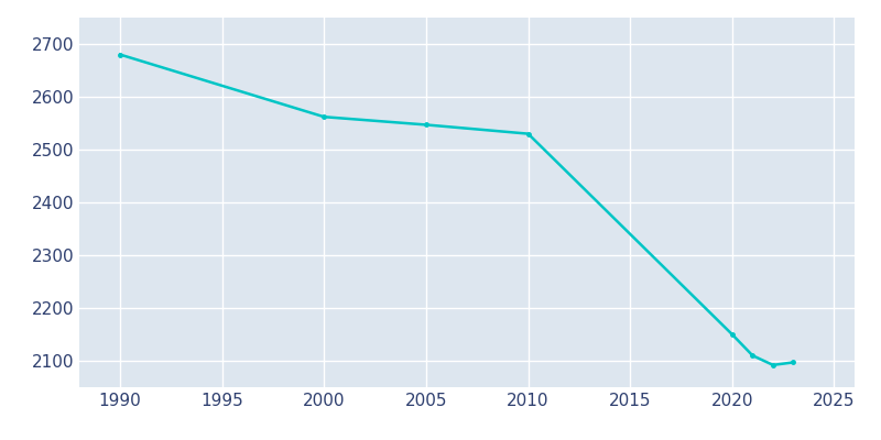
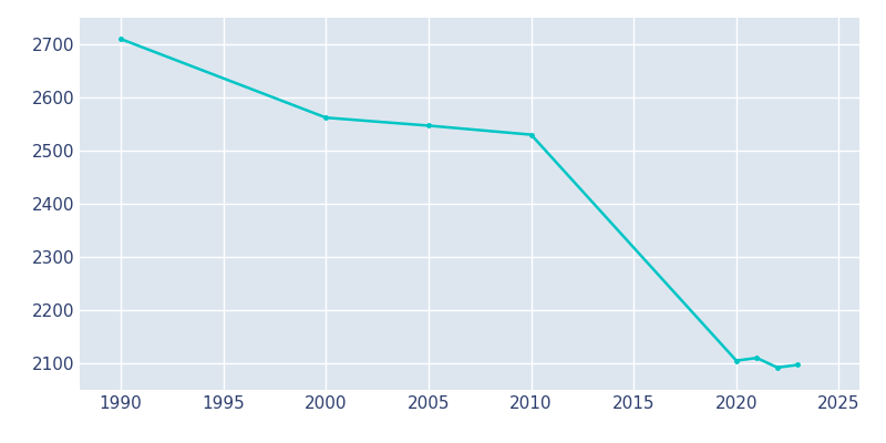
1990: 2680 -> 2710
2020: 2150 -> 2105
